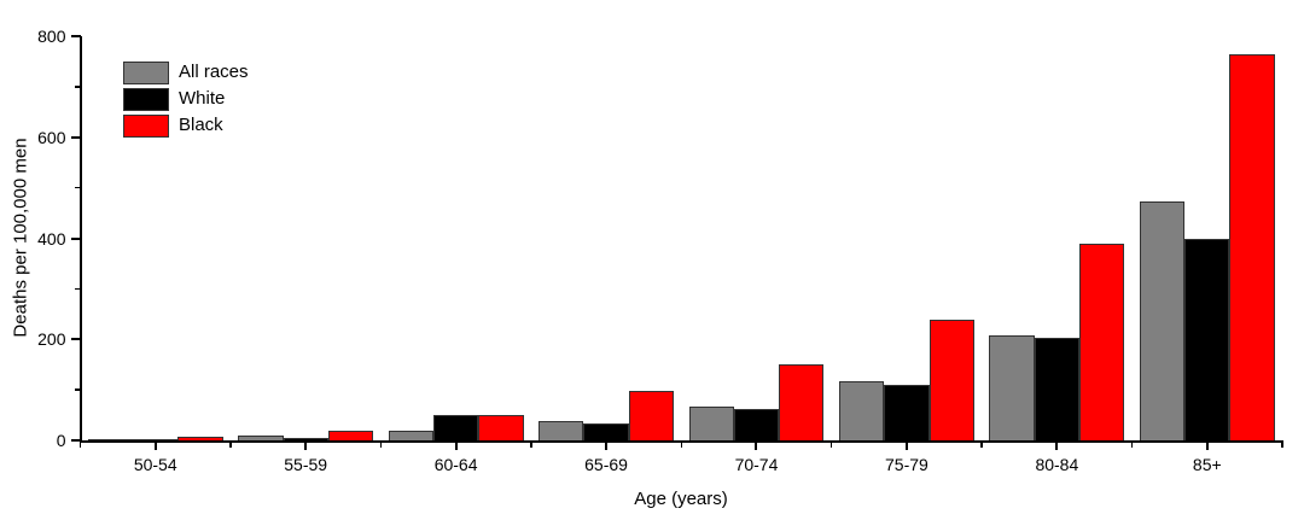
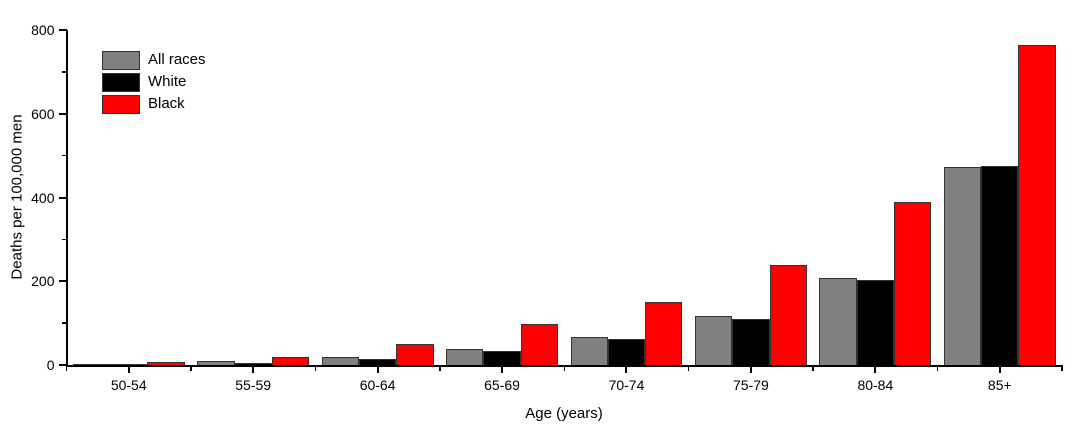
White/60-64: 50 -> 10
White/85+: 400 -> 480
